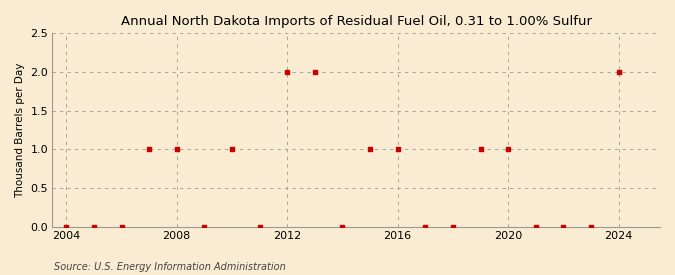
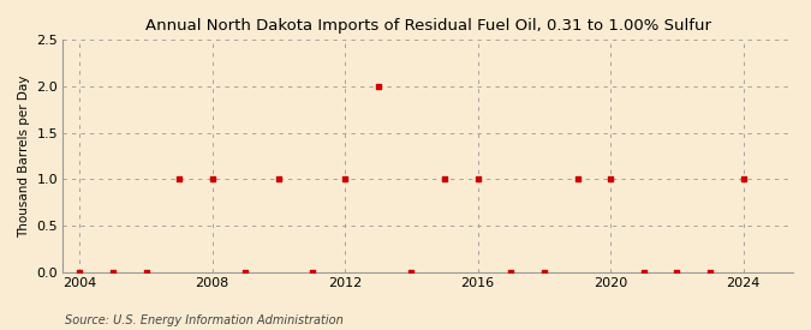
2012: 2 -> 1
2024: 2 -> 1
